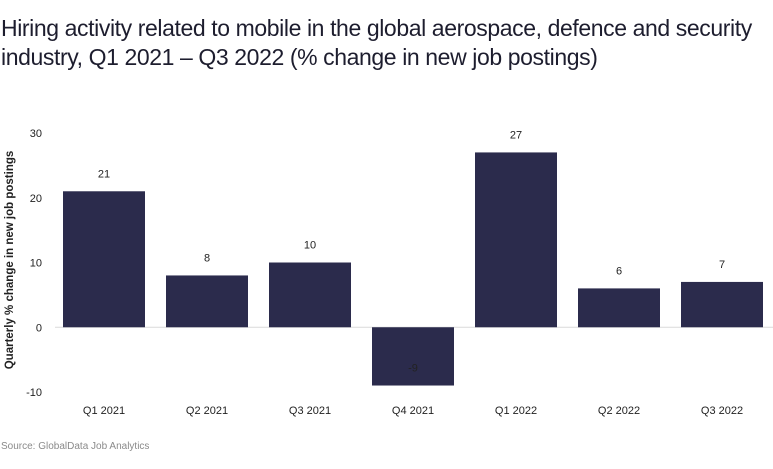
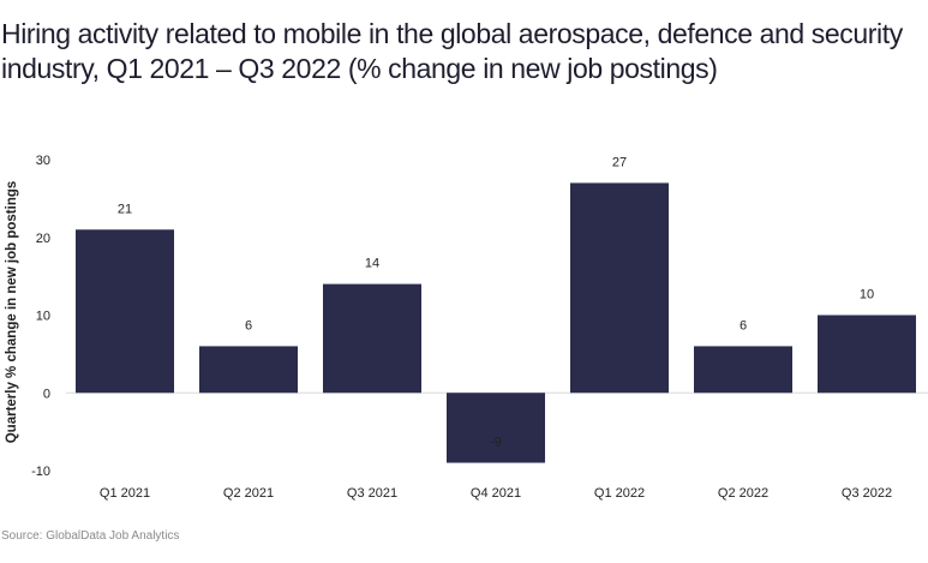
Q2 2021: 8 -> 6
Q3 2021: 10 -> 14
Q3 2022: 7 -> 10
